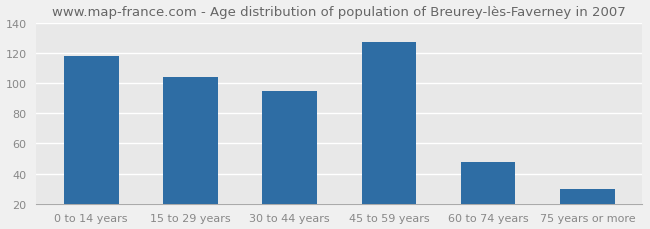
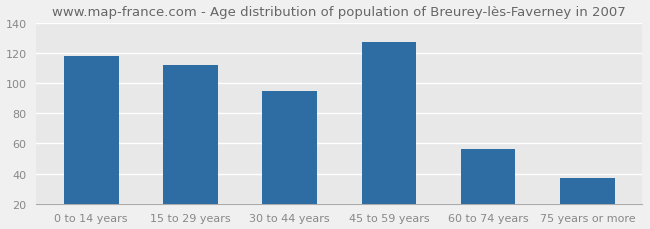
15 to 29 years: 104 -> 112
60 to 74 years: 48 -> 56
75 years or more: 30 -> 37
